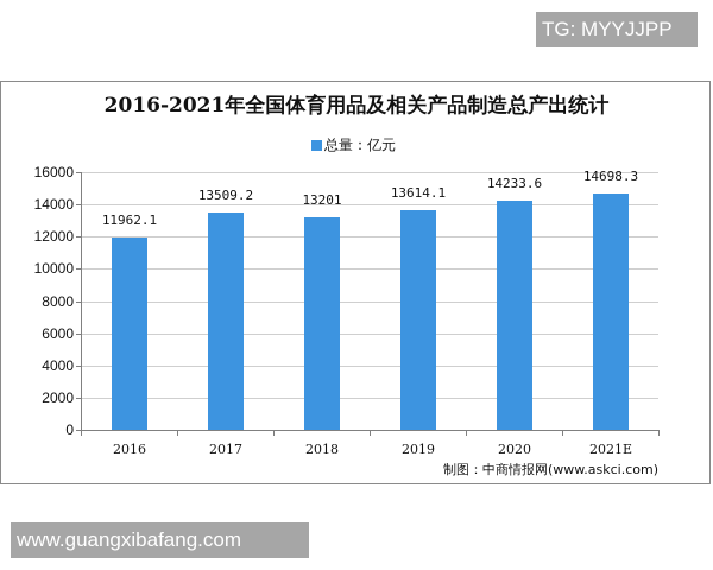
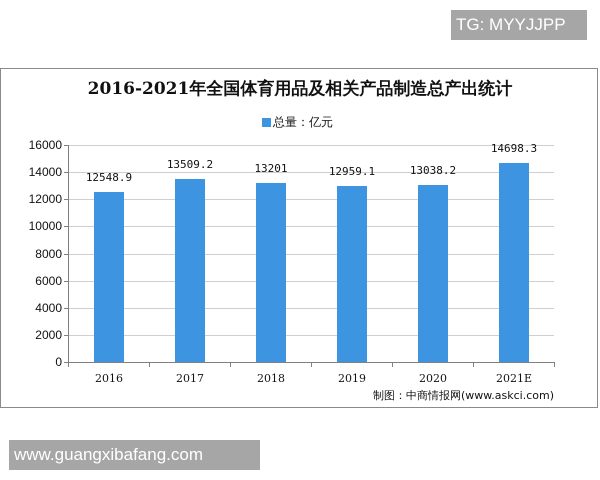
2016: 11962.1 -> 12548.9
2019: 13614.1 -> 12959.1
2020: 14233.6 -> 13038.2
